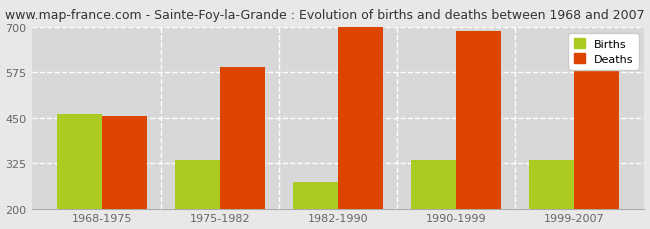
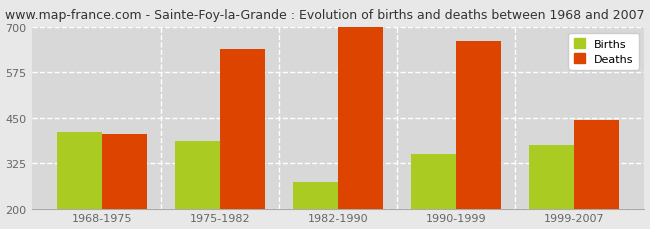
Births/1968-1975: 460 -> 410
Deaths/1968-1975: 455 -> 405
Births/1975-1982: 335 -> 385
Deaths/1975-1982: 590 -> 640
Births/1990-1999: 333 -> 350
Deaths/1990-1999: 688 -> 660
Births/1999-2007: 335 -> 375
Deaths/1999-2007: 582 -> 445
